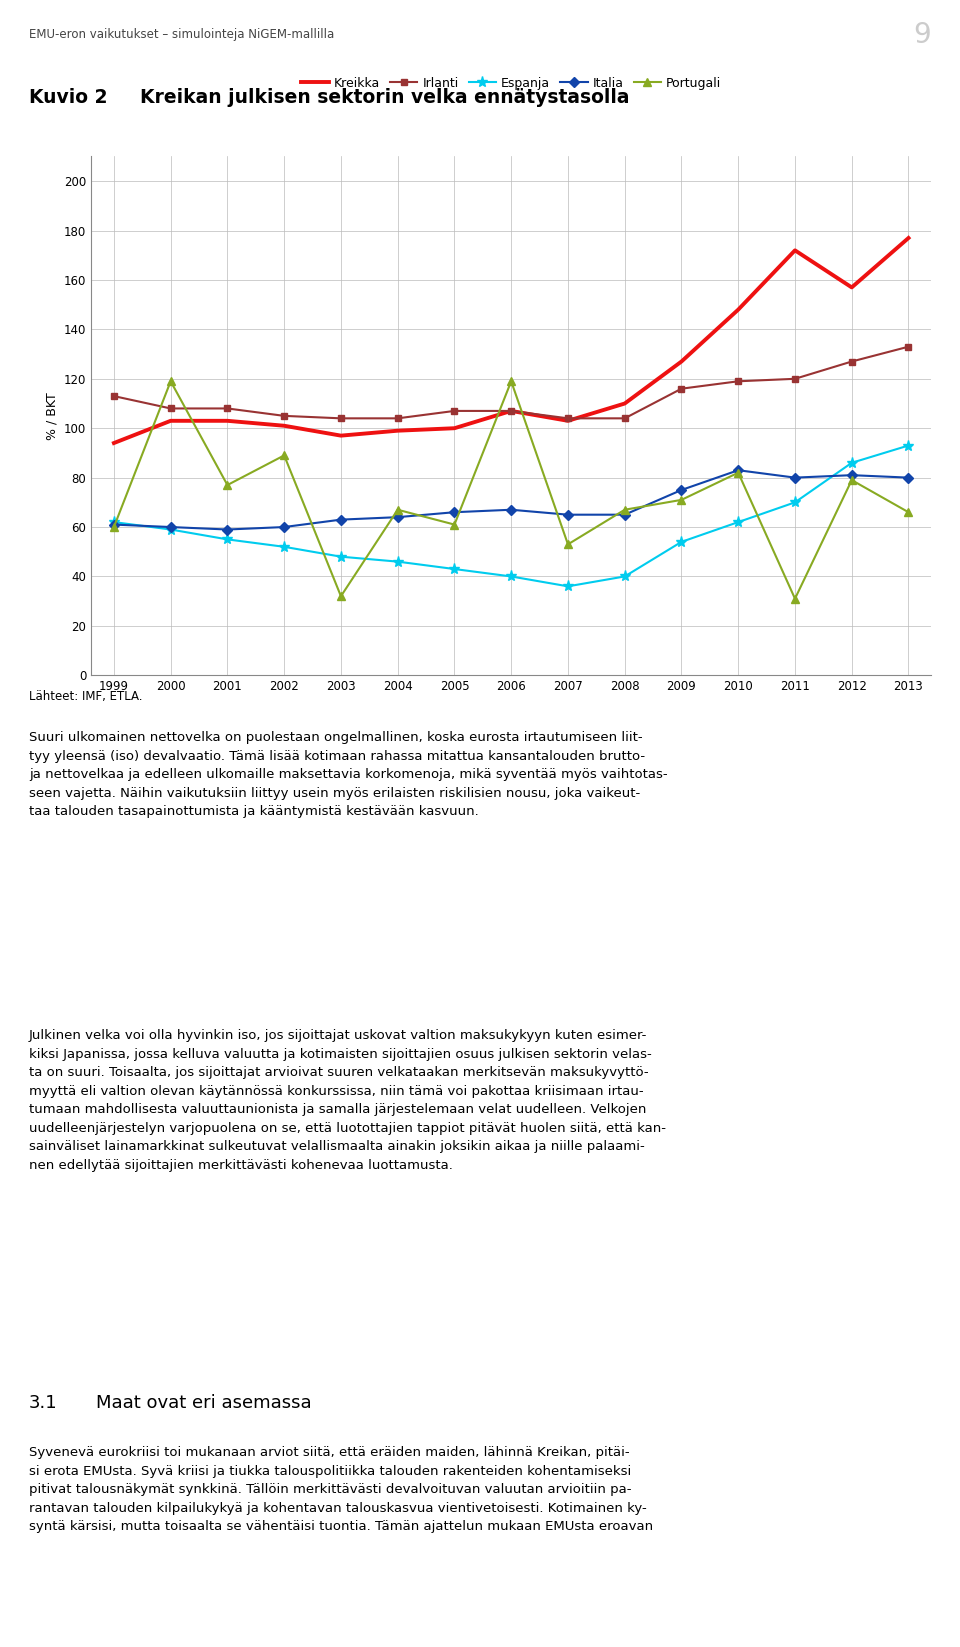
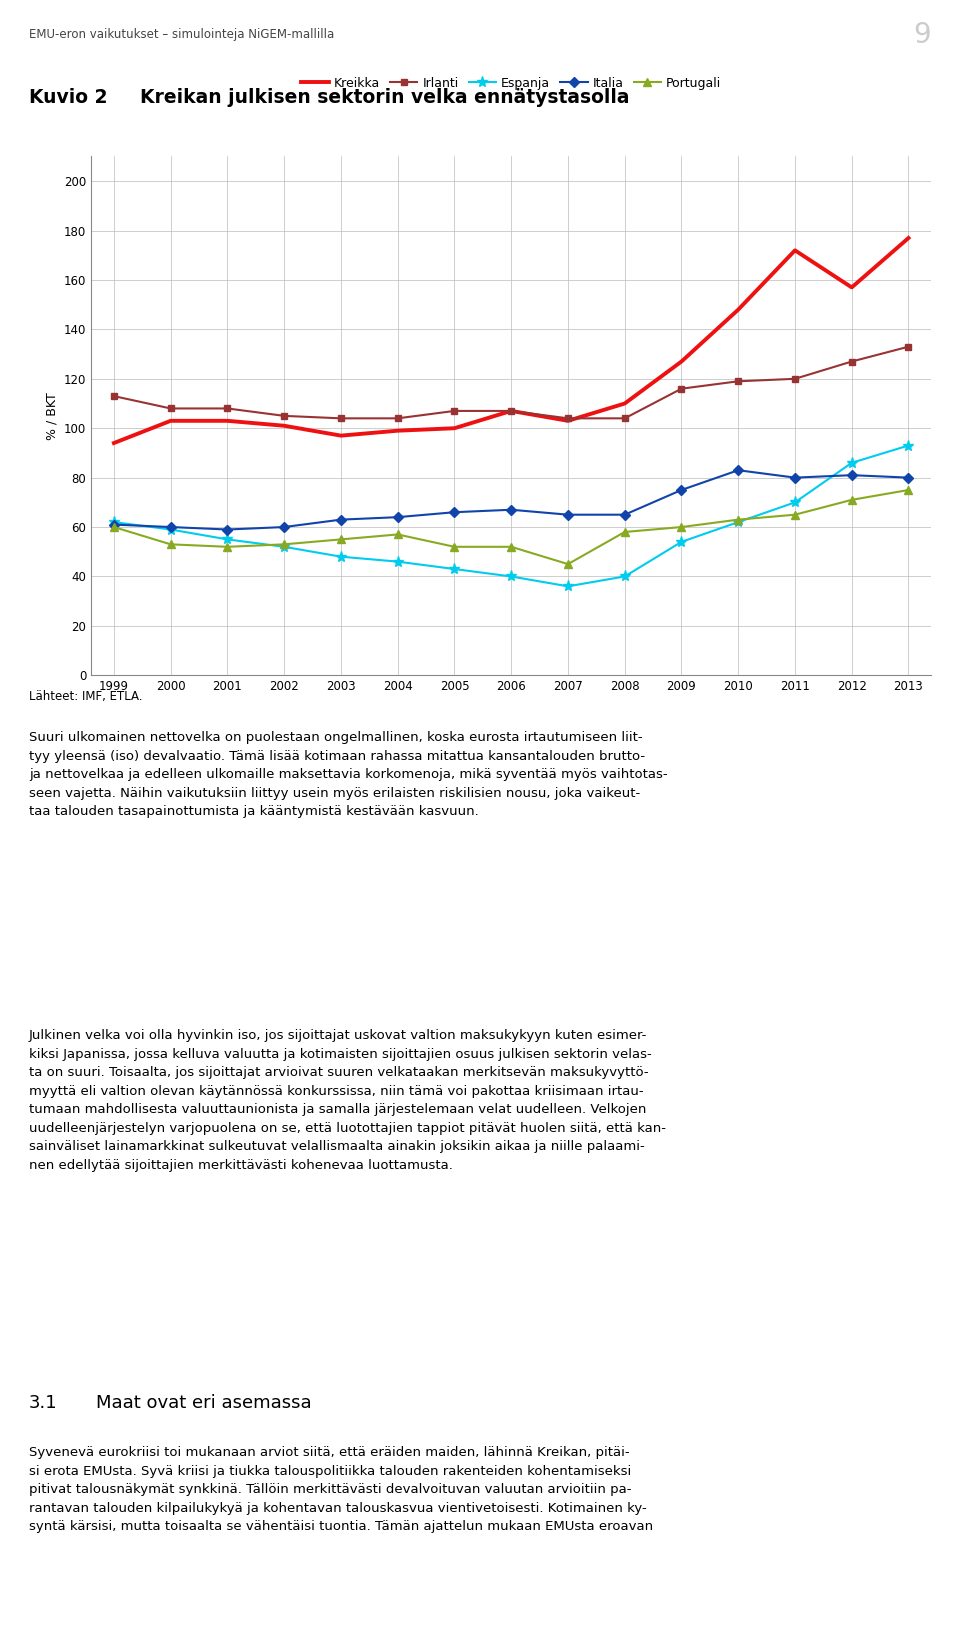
Portugali/2000: 119 -> 53
Portugali/2001: 77 -> 52
Portugali/2002: 89 -> 53
Portugali/2003: 32 -> 55
Portugali/2004: 67 -> 57
Portugali/2005: 61 -> 52
Portugali/2006: 119 -> 52
Portugali/2007: 53 -> 45
Portugali/2008: 67 -> 58
Portugali/2009: 71 -> 60
Portugali/2010: 82 -> 63
Portugali/2011: 31 -> 65
Portugali/2012: 79 -> 71
Portugali/2013: 66 -> 75
